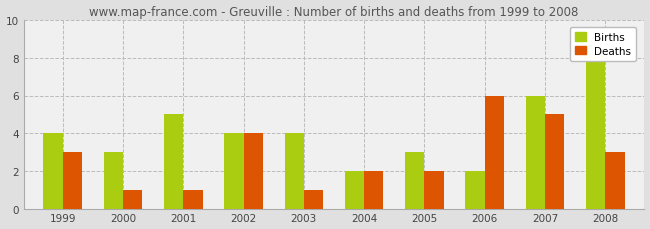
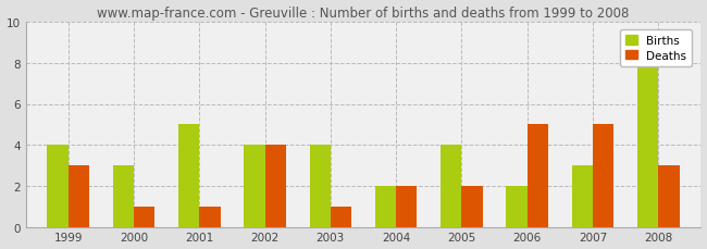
Births/2005: 3 -> 4
Deaths/2006: 6 -> 5
Births/2007: 6 -> 3
